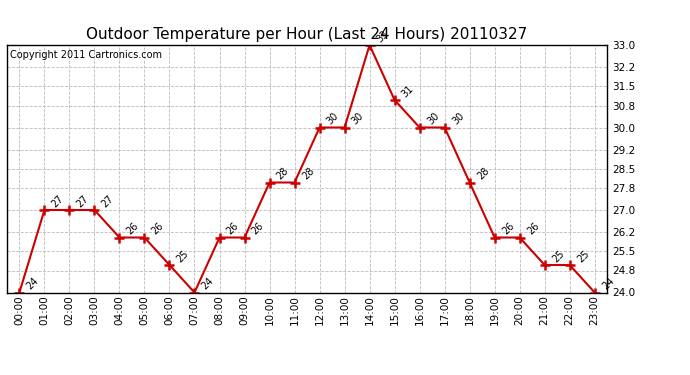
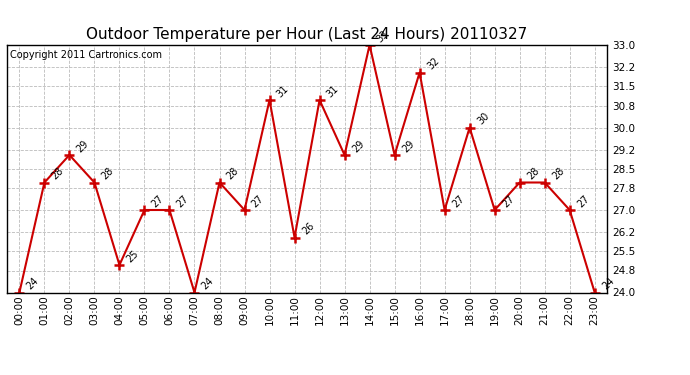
01:00: 27 -> 28
02:00: 27 -> 29
03:00: 27 -> 28
04:00: 26 -> 25
05:00: 26 -> 27
06:00: 25 -> 27
08:00: 26 -> 28
09:00: 26 -> 27
10:00: 28 -> 31
11:00: 28 -> 26
12:00: 30 -> 31
13:00: 30 -> 29
15:00: 31 -> 29
16:00: 30 -> 32
17:00: 30 -> 27
18:00: 28 -> 30
19:00: 26 -> 27
20:00: 26 -> 28
21:00: 25 -> 28
22:00: 25 -> 27
